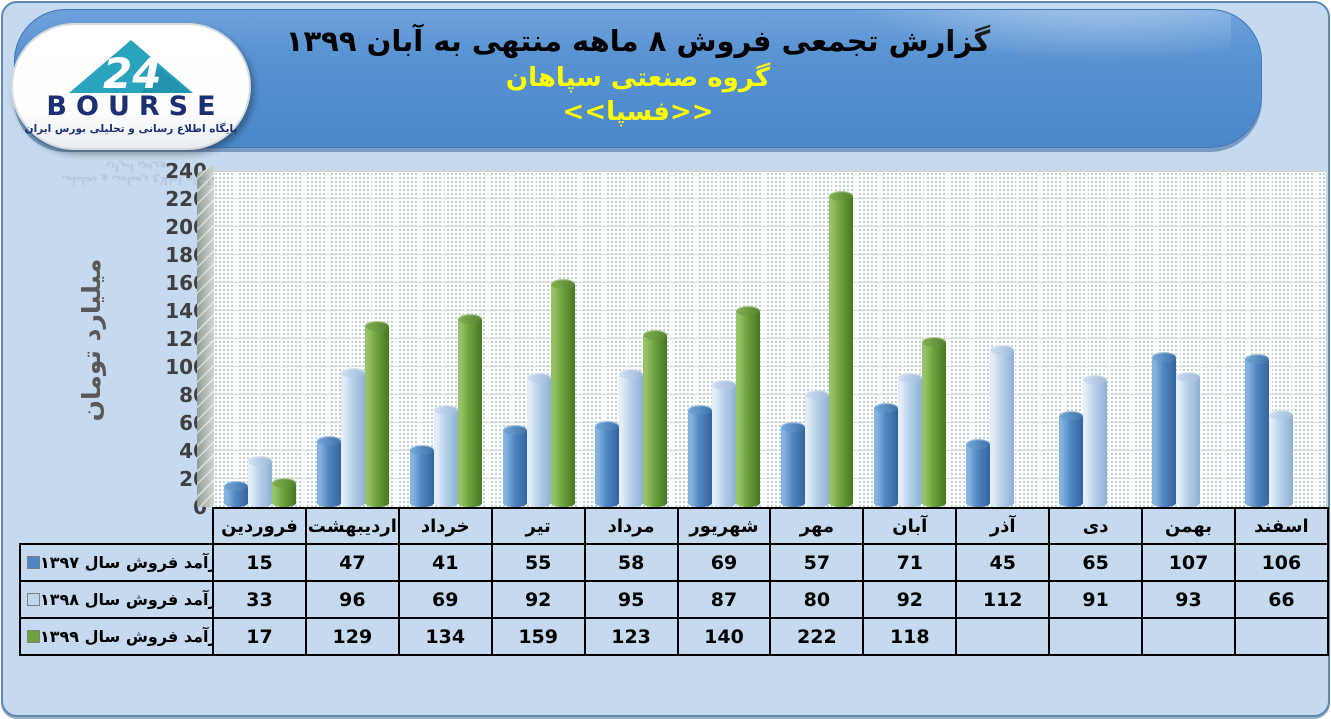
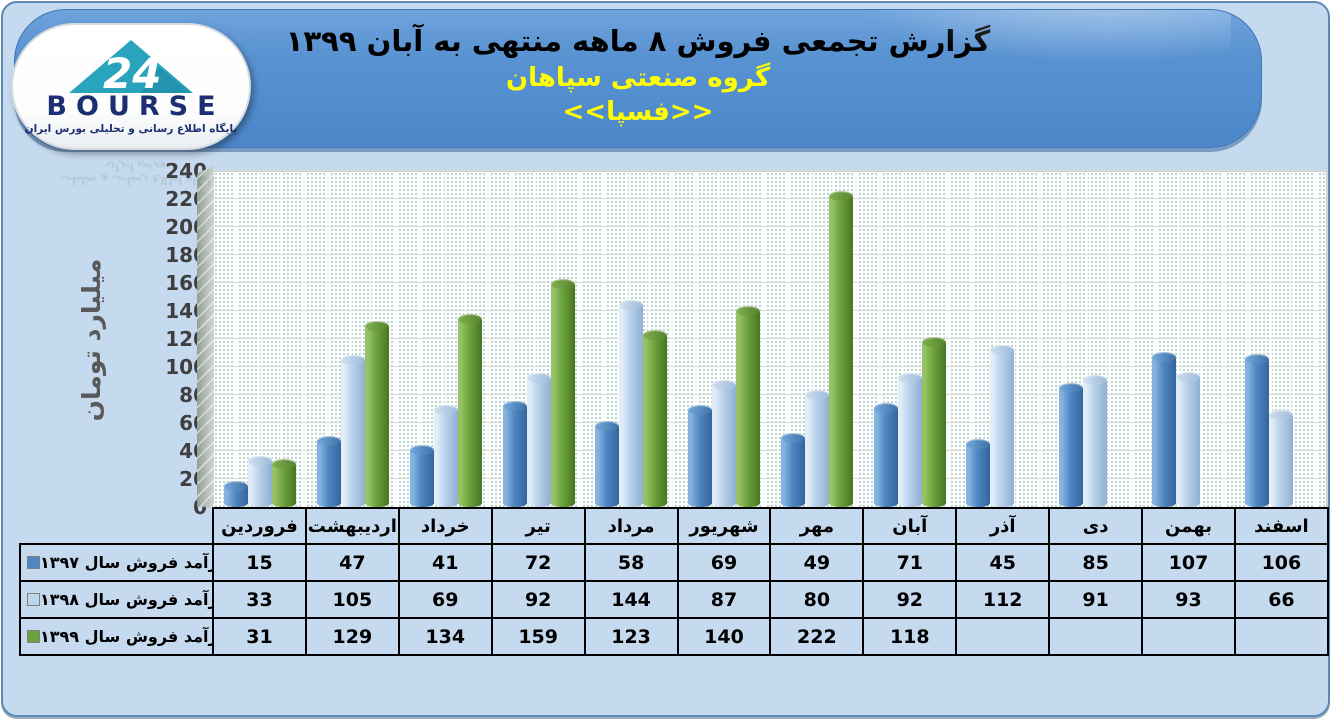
درآمد فروش سال ۱۳۹۹/فروردین: 17 -> 31
درآمد فروش سال ۱۳۹۸/اردیبهشت: 96 -> 105
درآمد فروش سال ۱۳۹۷/تیر: 55 -> 72
درآمد فروش سال ۱۳۹۸/مرداد: 95 -> 144
درآمد فروش سال ۱۳۹۷/مهر: 57 -> 49
درآمد فروش سال ۱۳۹۷/دی: 65 -> 85
